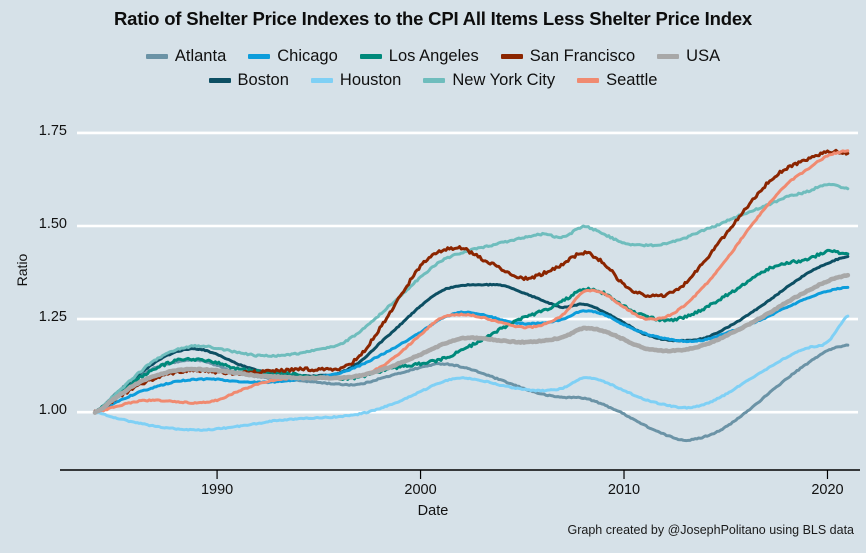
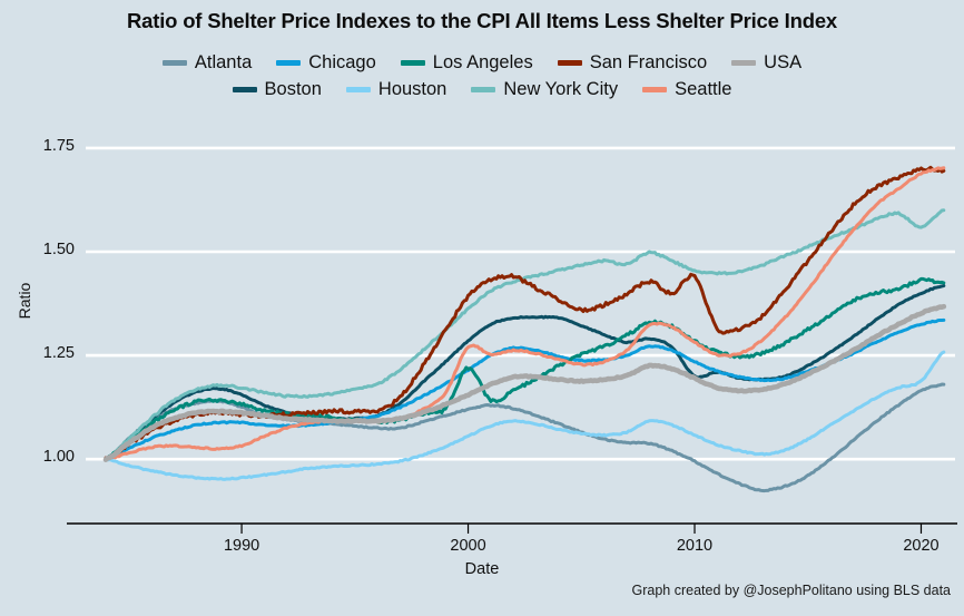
Los Angeles/2000: 1.13 -> 1.22
Seattle/2000: 1.21 -> 1.27
Boston/2010: 1.24 -> 1.20
San Francisco/2010: 1.34 -> 1.44
New York City/2020: 1.61 -> 1.56
